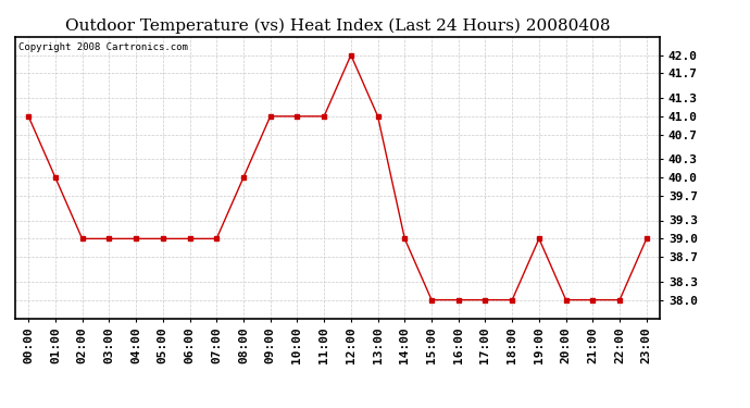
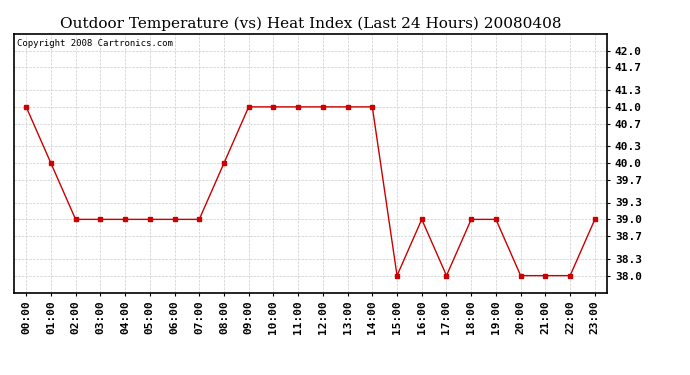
12:00: 42 -> 41
14:00: 39 -> 41
16:00: 38 -> 39
18:00: 38 -> 39
